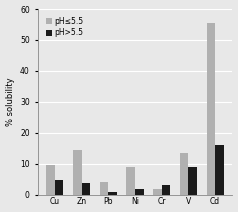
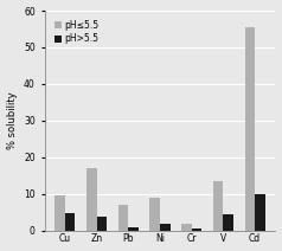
pH≤5.5/Zn: 14.5 -> 17.0
pH≤5.5/Pb: 4.0 -> 7.0
pH>5.5/Cr: 3.0 -> 0.4
pH>5.5/V: 9.0 -> 4.3
pH>5.5/Cd: 16.0 -> 10.0
